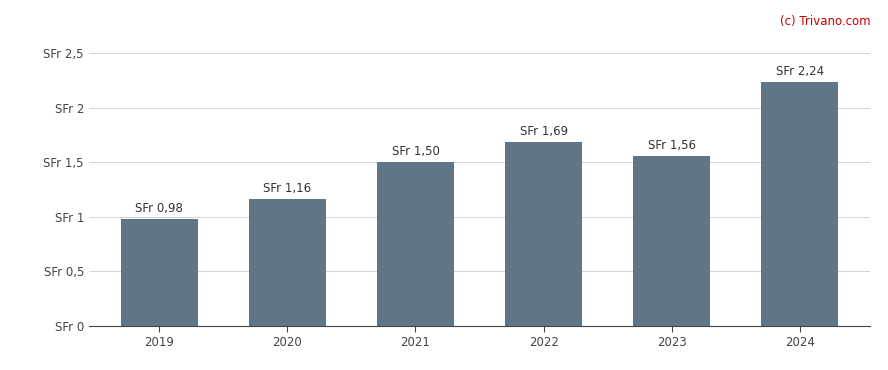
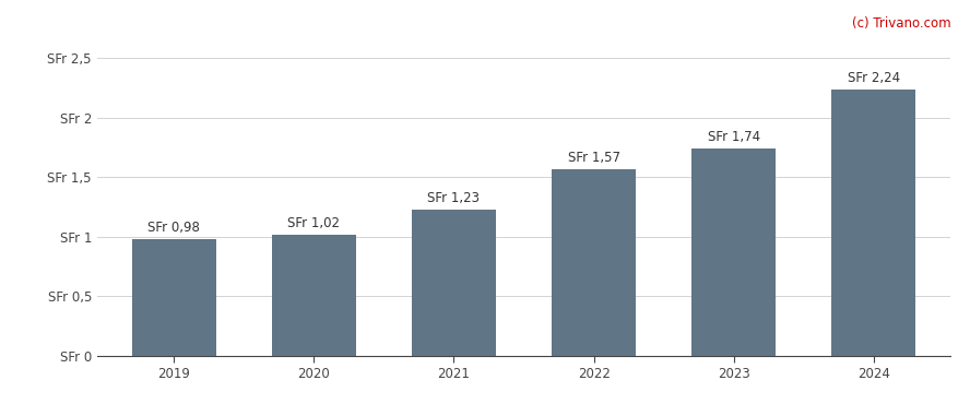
2020: 1,16 -> 1,02
2021: 1,50 -> 1,23
2022: 1,69 -> 1,57
2023: 1,56 -> 1,74
